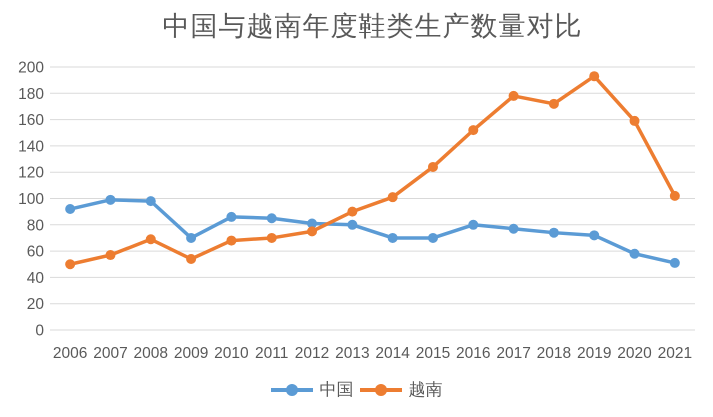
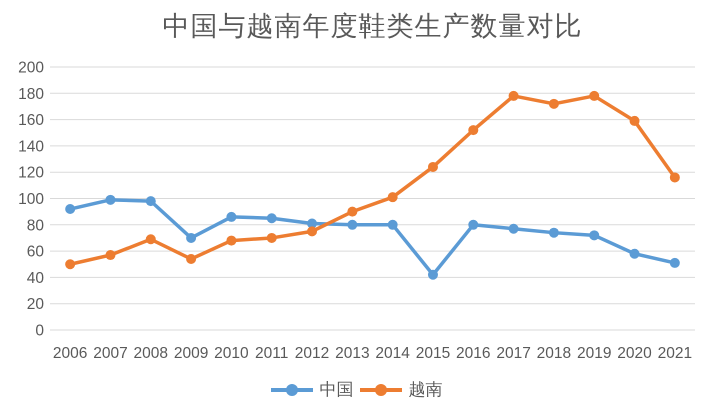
中国/2014: 70 -> 80
中国/2015: 70 -> 42
越南/2019: 193 -> 178
越南/2021: 102 -> 116
